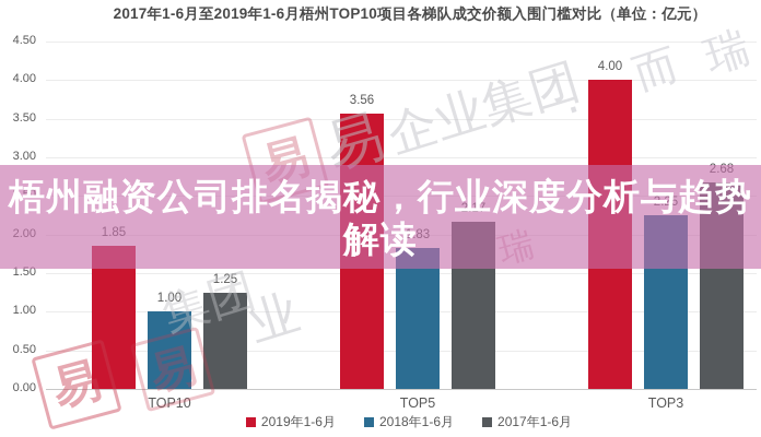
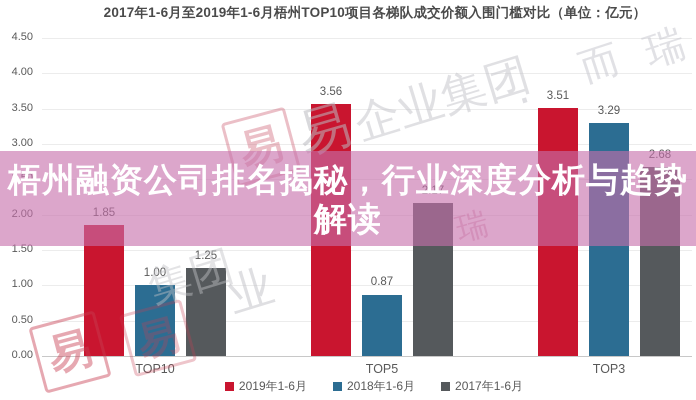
2018年1-6月/TOP5: 1.83 -> 0.87
2019年1-6月/TOP3: 4.00 -> 3.51
2018年1-6月/TOP3: 2.25 -> 3.29
